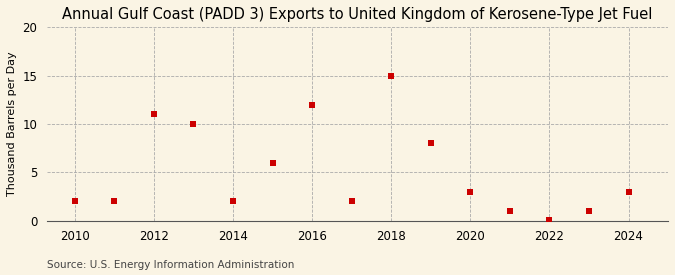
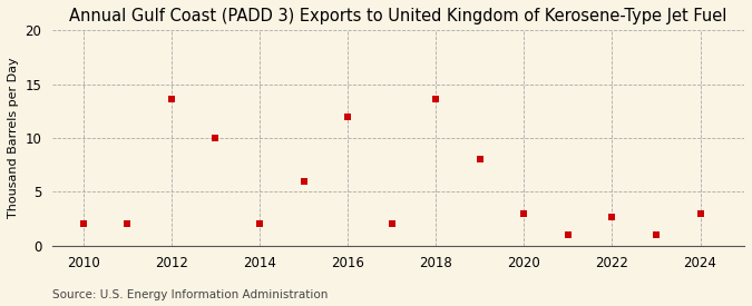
2012: 11.0 -> 13.6
2018: 15.0 -> 13.6
2022: 0.1 -> 2.6
